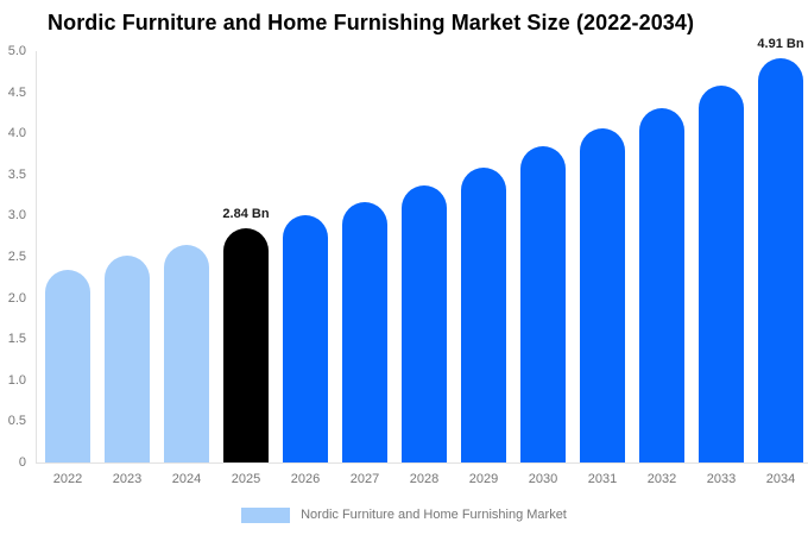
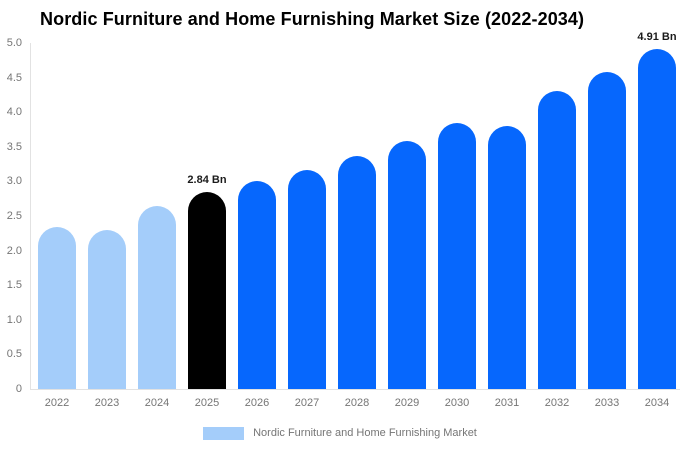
2023: 2.5 -> 2.3
2031: 4.1 -> 3.8
